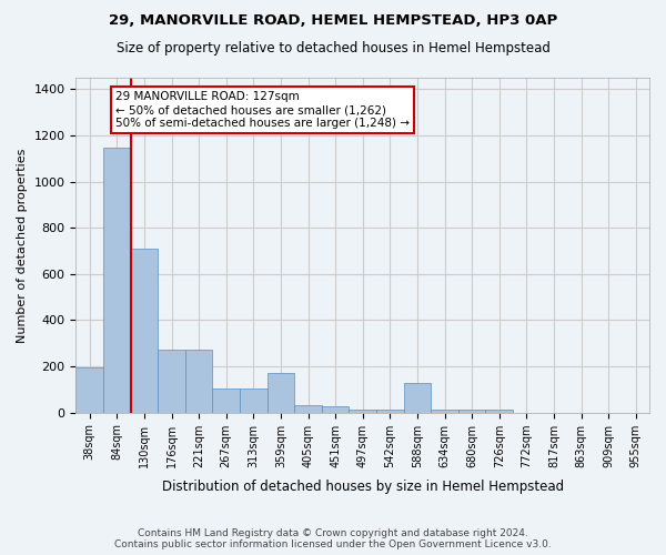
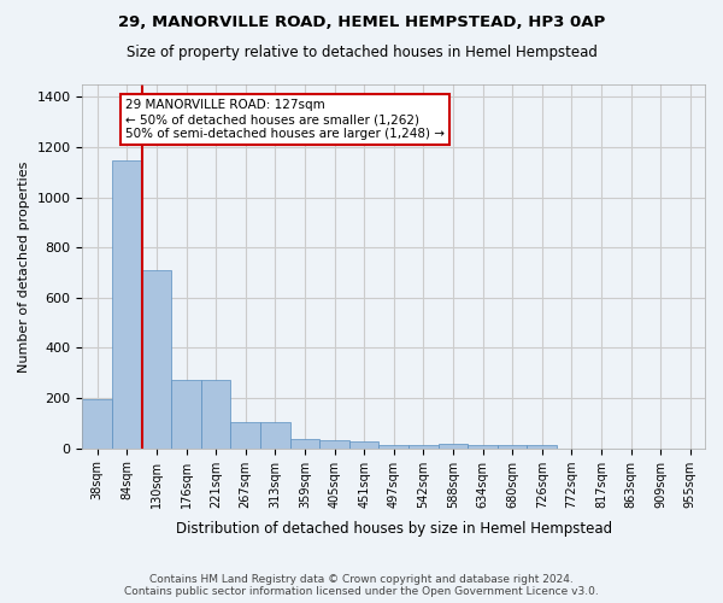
359sqm: 170 -> 35
588sqm: 130 -> 20
